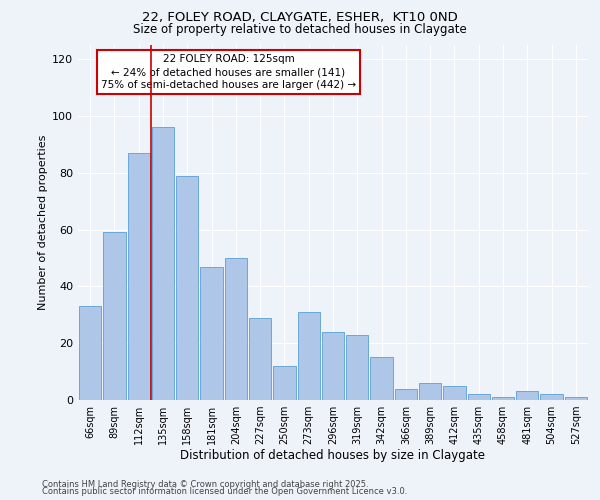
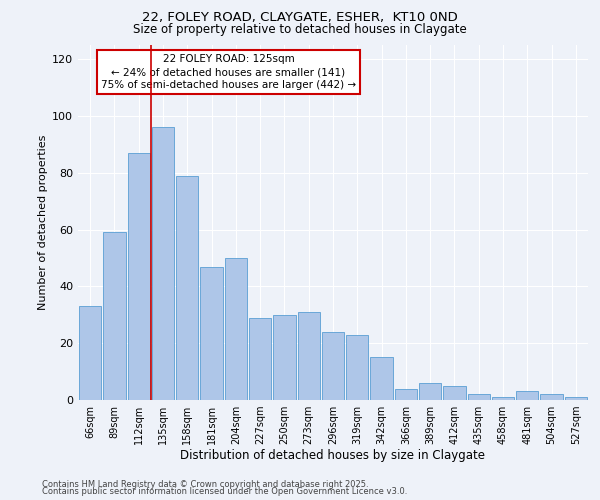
250sqm: 12 -> 30
